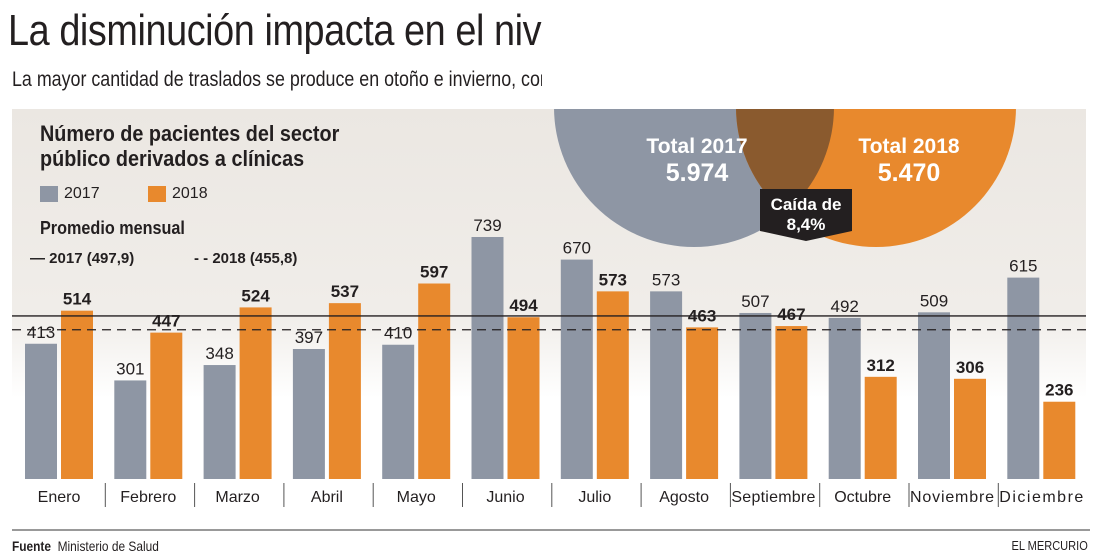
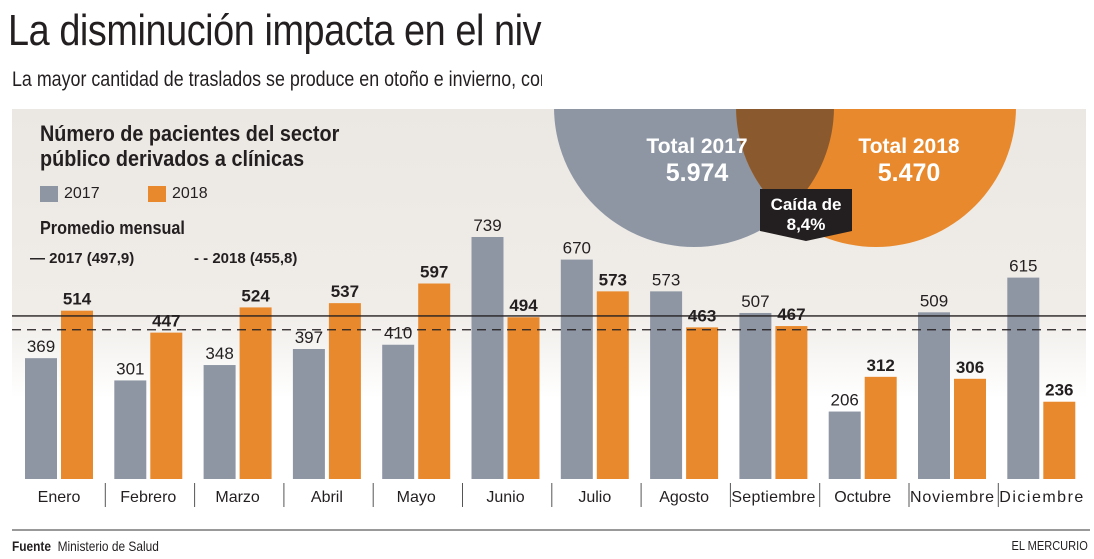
2017/Enero: 413 -> 369
2017/Octubre: 492 -> 206
